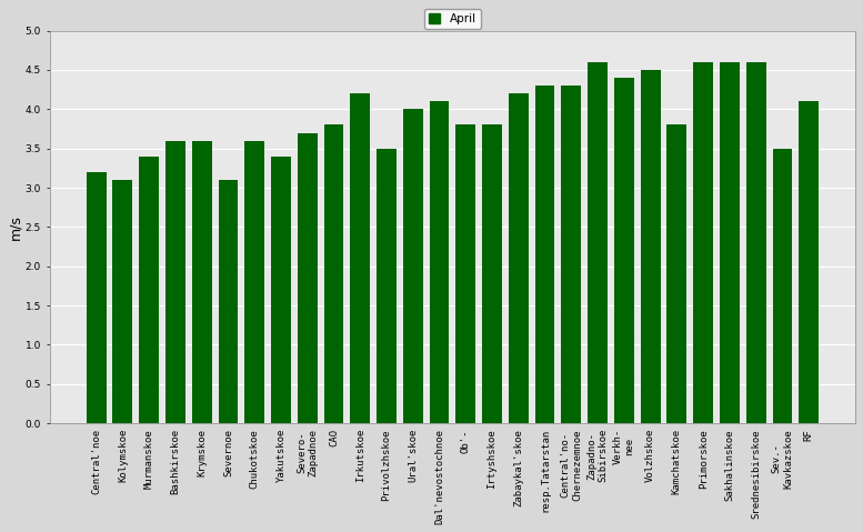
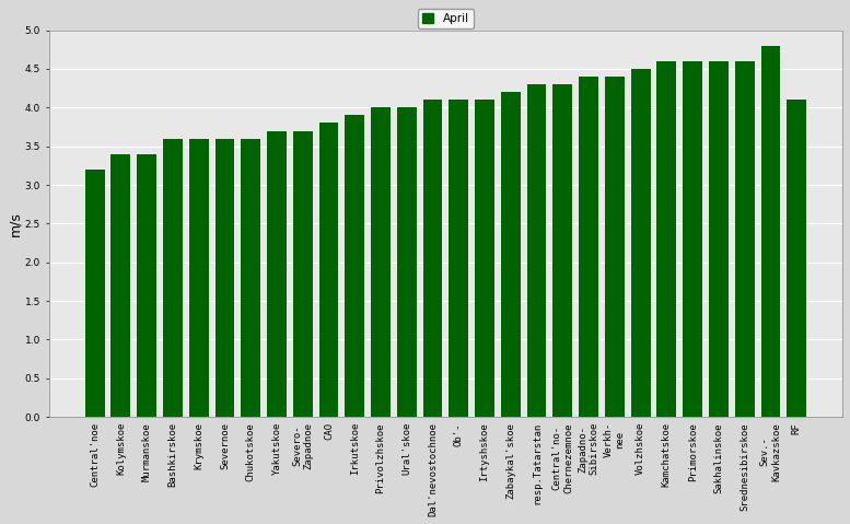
Kolymskoe: 3.1 -> 3.4
Severnoe: 3.1 -> 3.6
Yakutskoe: 3.4 -> 3.7
Irkutskoe: 4.2 -> 3.9
Privolzhskoe: 3.5 -> 4.0
Ob'-: 3.8 -> 4.1
Irtyshskoe: 3.8 -> 4.1
Zapadno- Sibirskoe: 4.6 -> 4.4
Kamchatskoe: 3.8 -> 4.6
Sev.- Kavkazskoe: 3.5 -> 4.8
